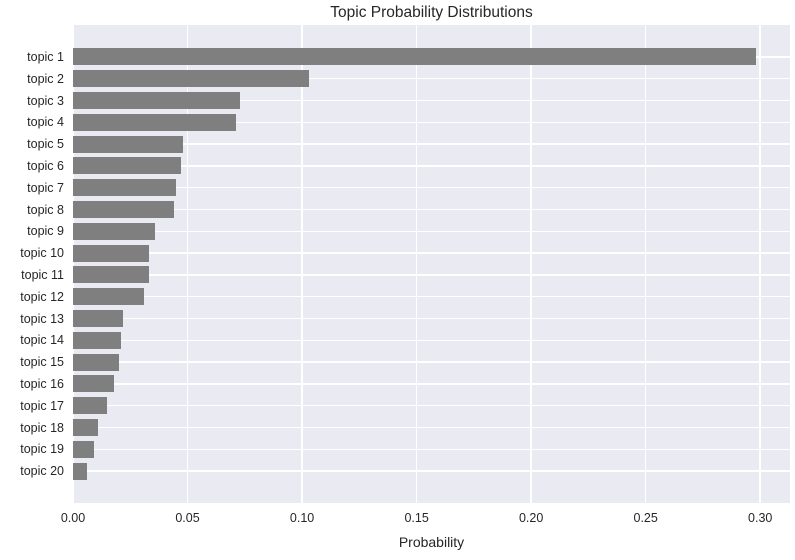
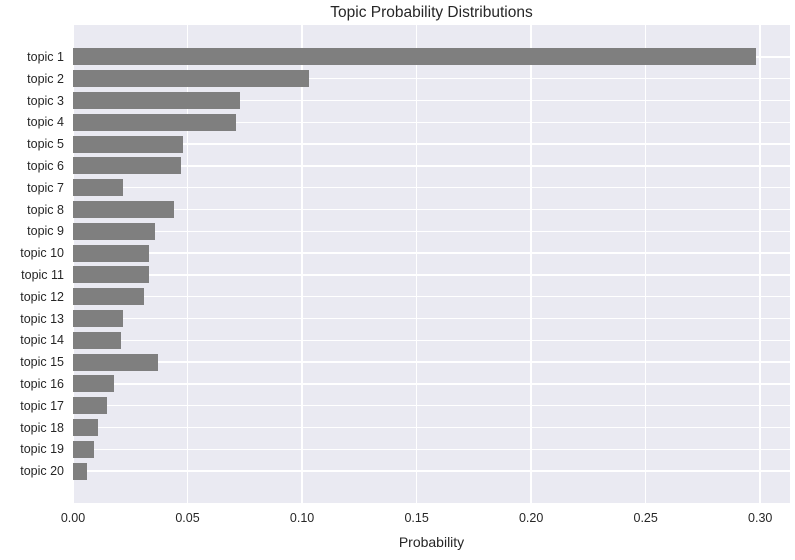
topic 7: 0.045 -> 0.022
topic 15: 0.020 -> 0.037
